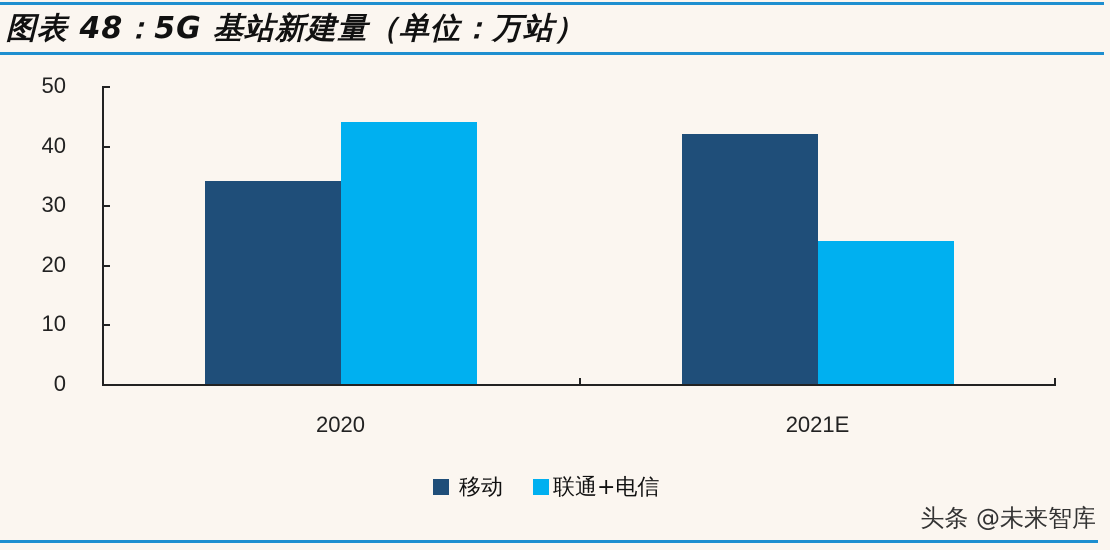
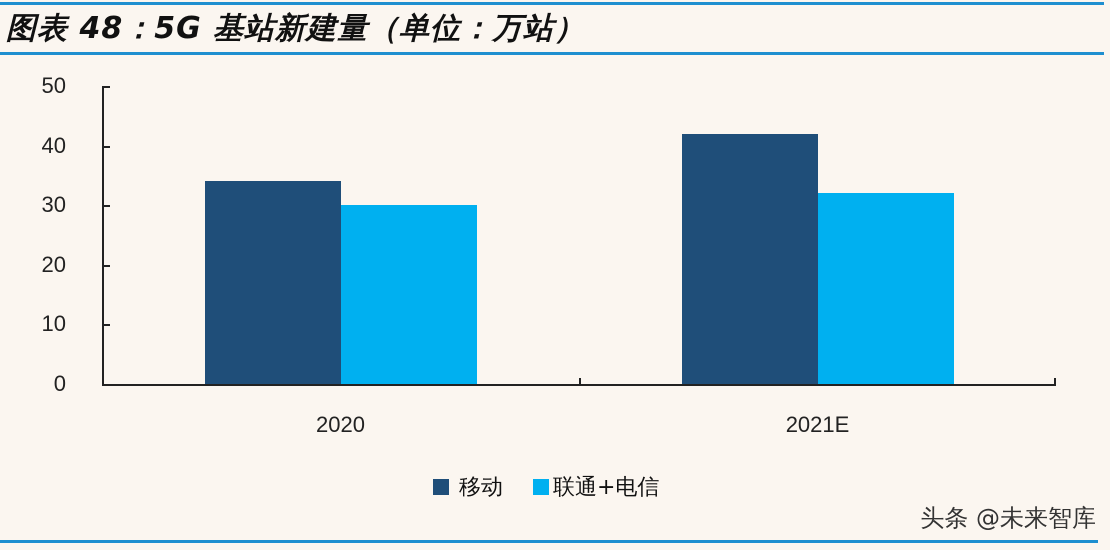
联通+电信/2020: 44 -> 30
联通+电信/2021E: 24 -> 32
